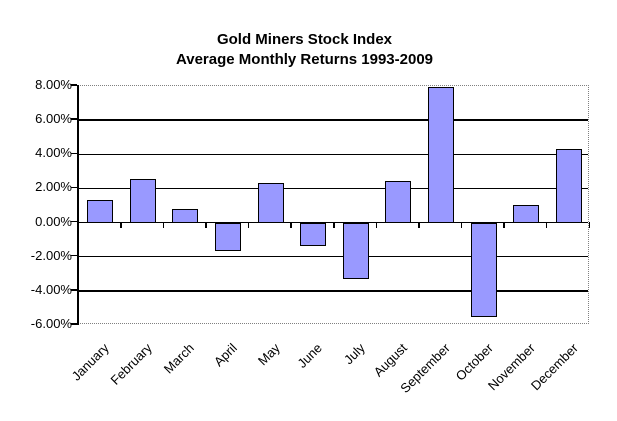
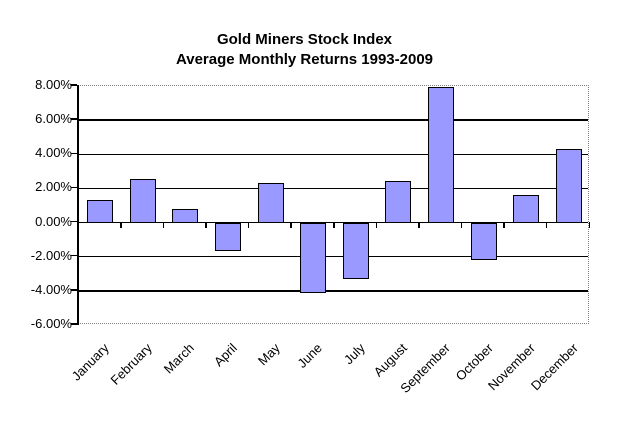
June: -1.4% -> -4.1%
October: -5.5% -> -2.2%
November: 1.1% -> 1.6%
